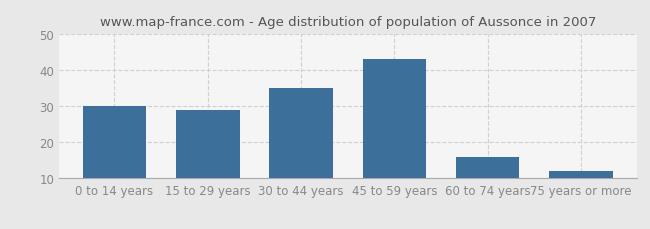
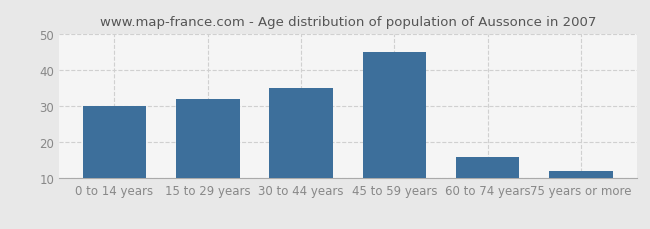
15 to 29 years: 29 -> 32
45 to 59 years: 43 -> 45
